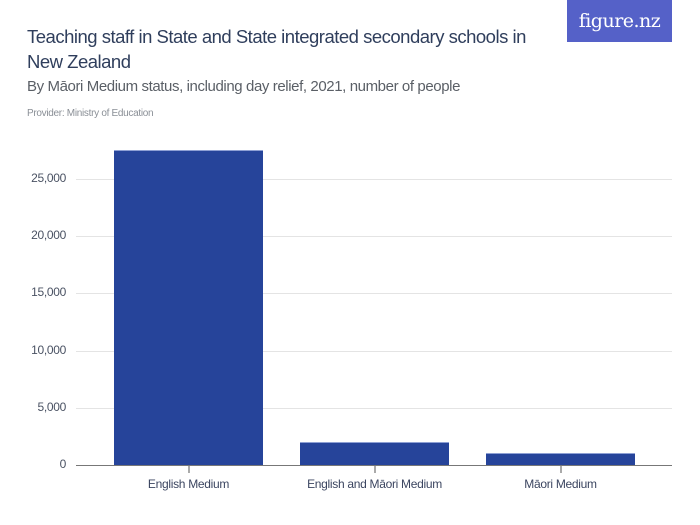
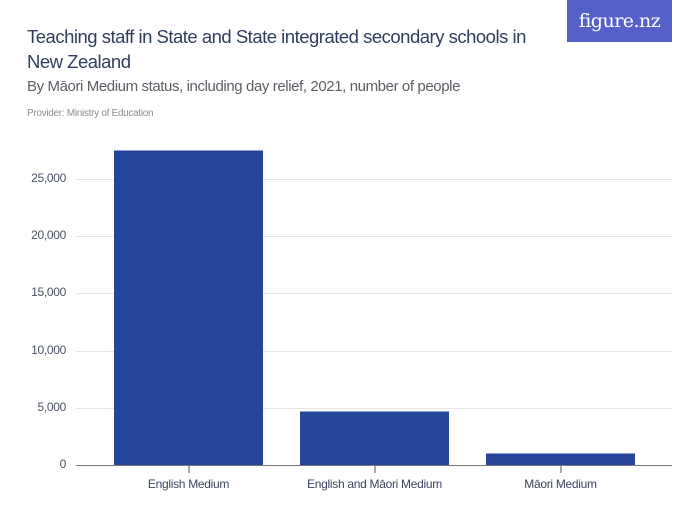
English and Māori Medium: 2000 -> 4700
